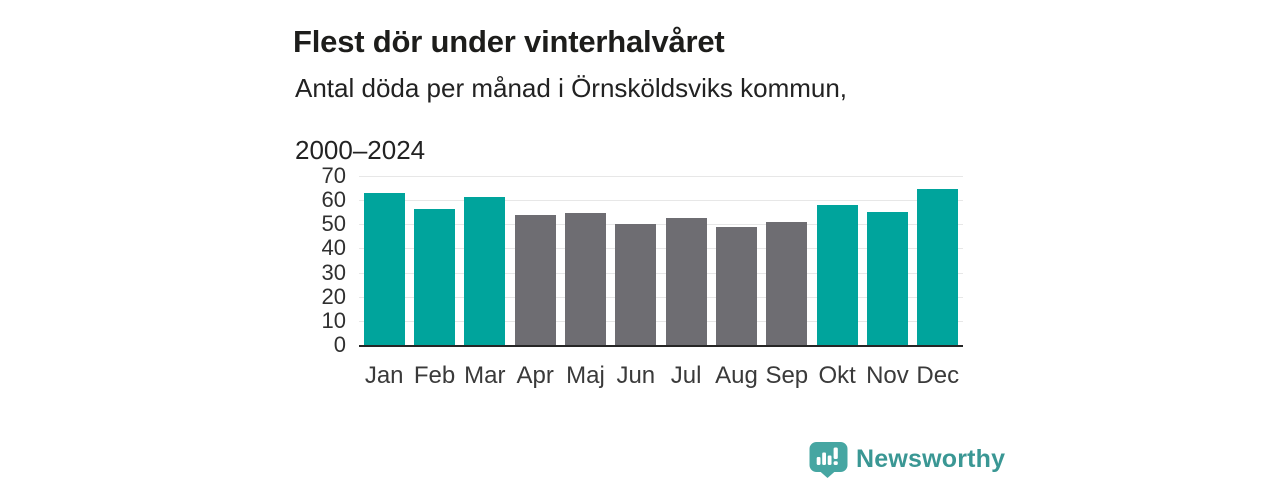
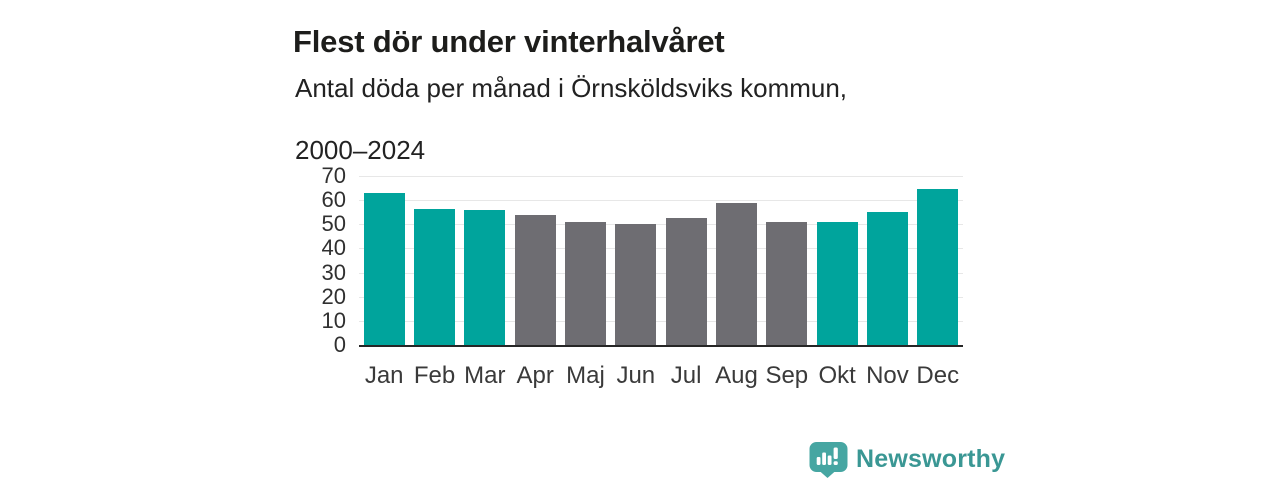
Mar: 62 -> 56
Maj: 55 -> 51
Aug: 49 -> 59
Okt: 58 -> 51
